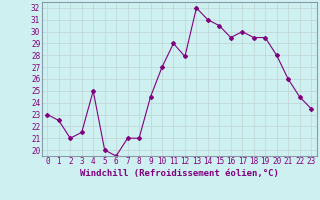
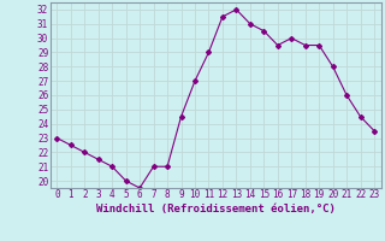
2: 21.0 -> 22.0
4: 25.0 -> 21.0
12: 27.9 -> 31.5
